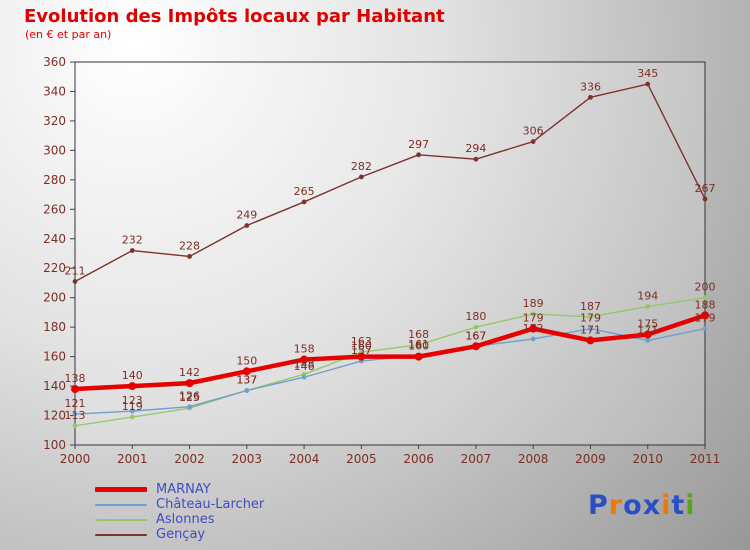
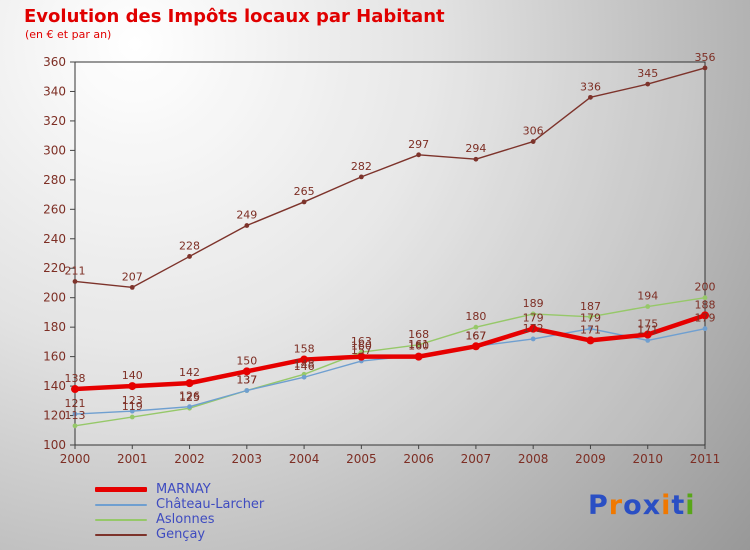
Gençay/2001: 232 -> 207
Gençay/2011: 267 -> 356
